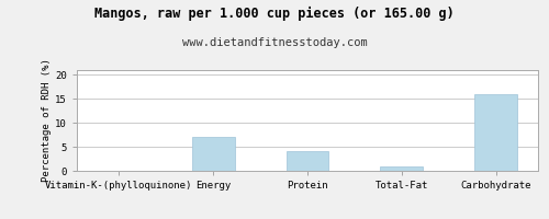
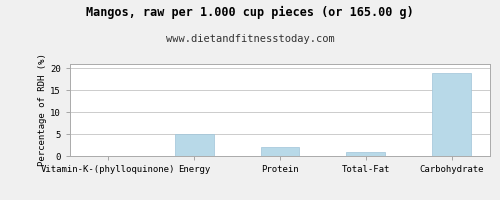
Energy: 7 -> 5
Protein: 4 -> 2
Carbohydrate: 16 -> 19
